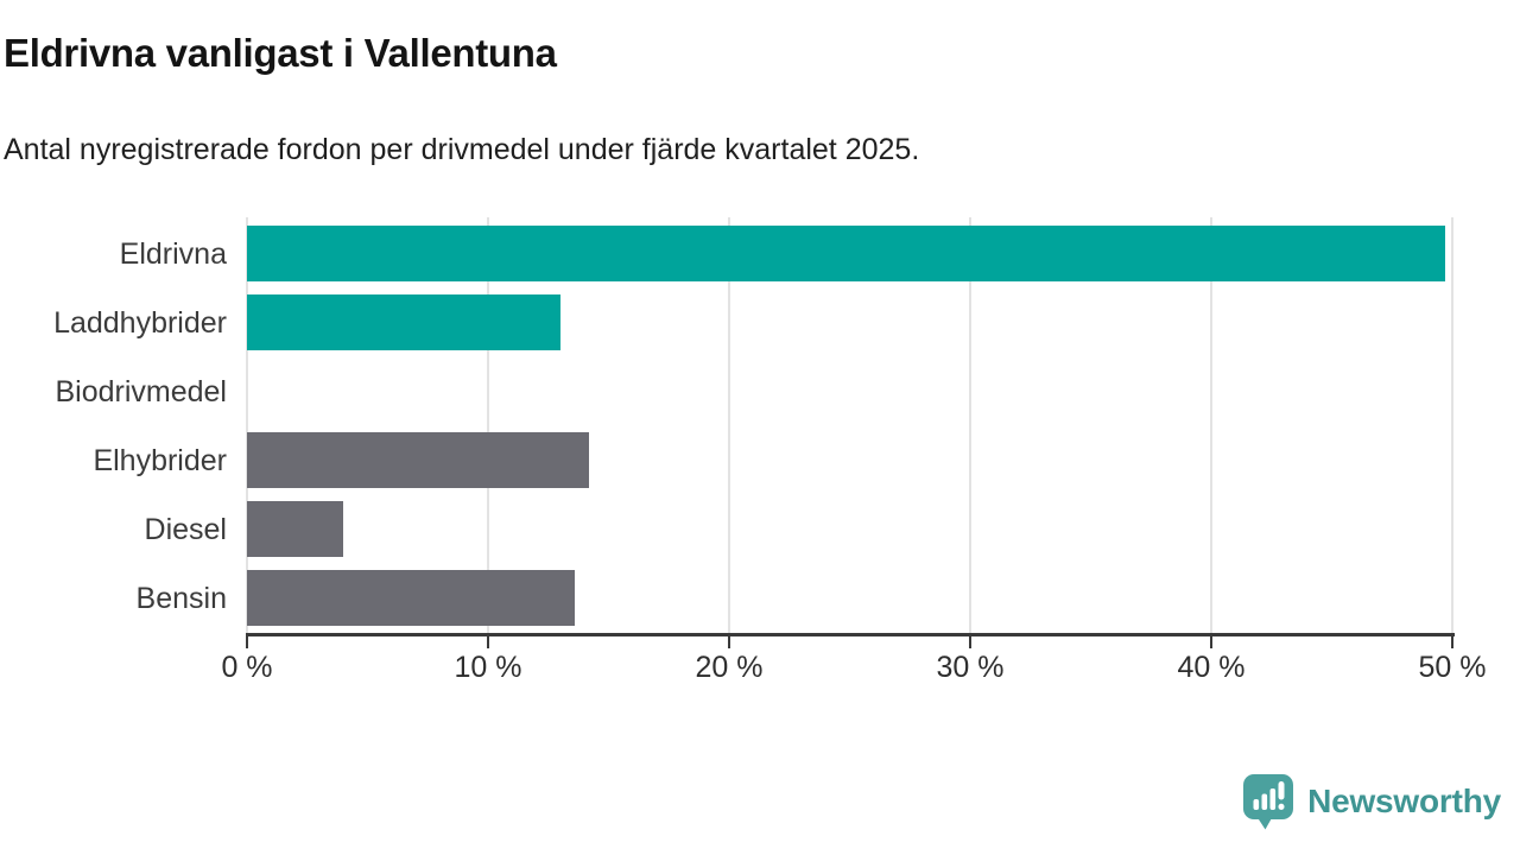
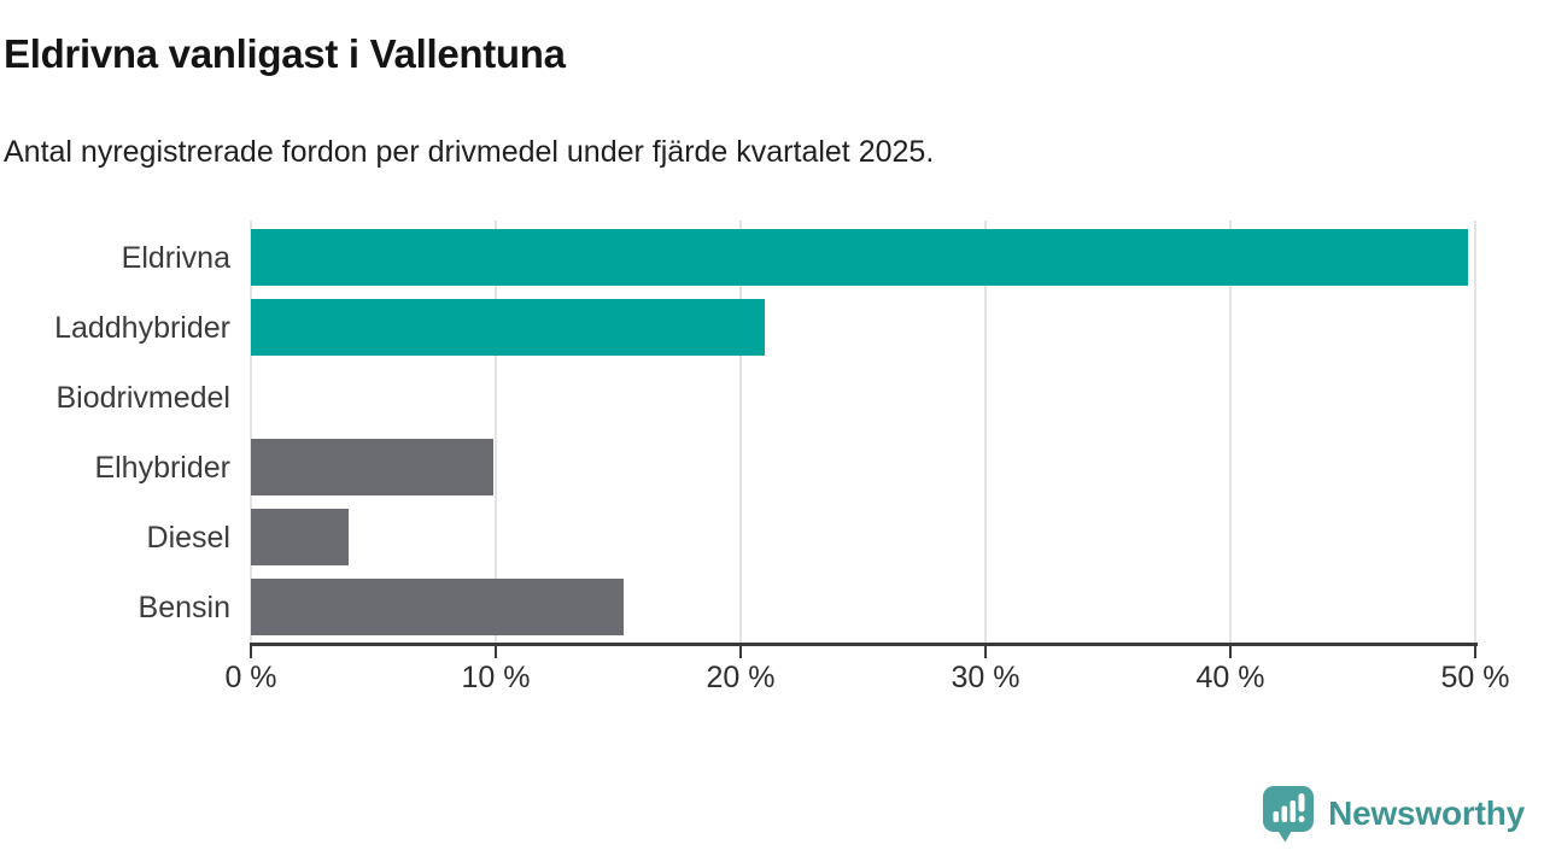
Laddhybrider: 13.0% -> 21.0%
Elhybrider: 14.2% -> 9.9%
Bensin: 13.6% -> 15.2%
